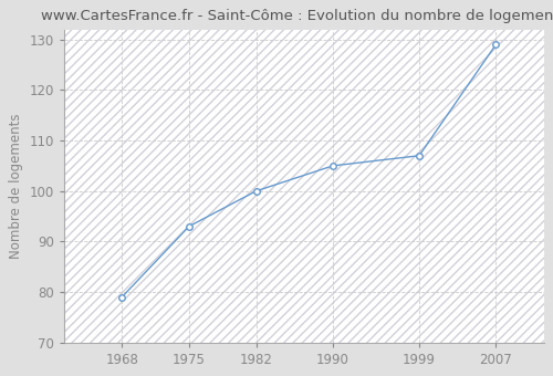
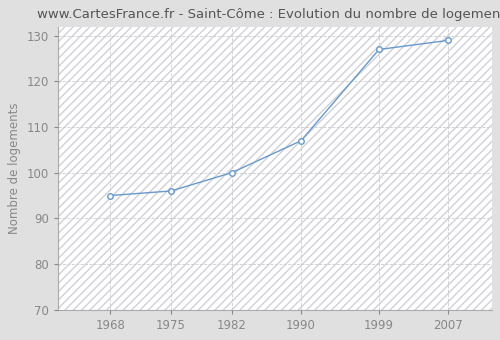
1968: 79 -> 95
1975: 93 -> 96
1990: 105 -> 107
1999: 107 -> 127
